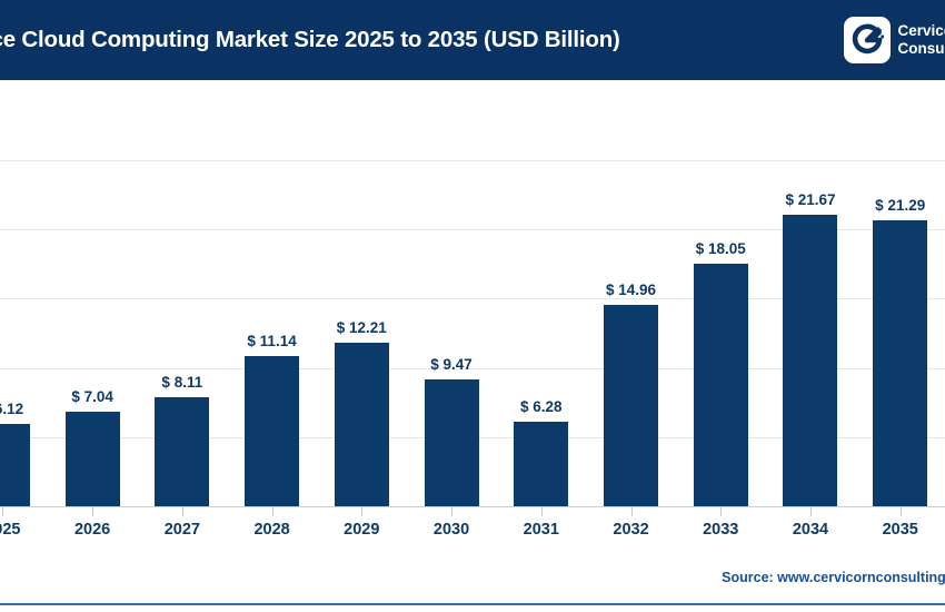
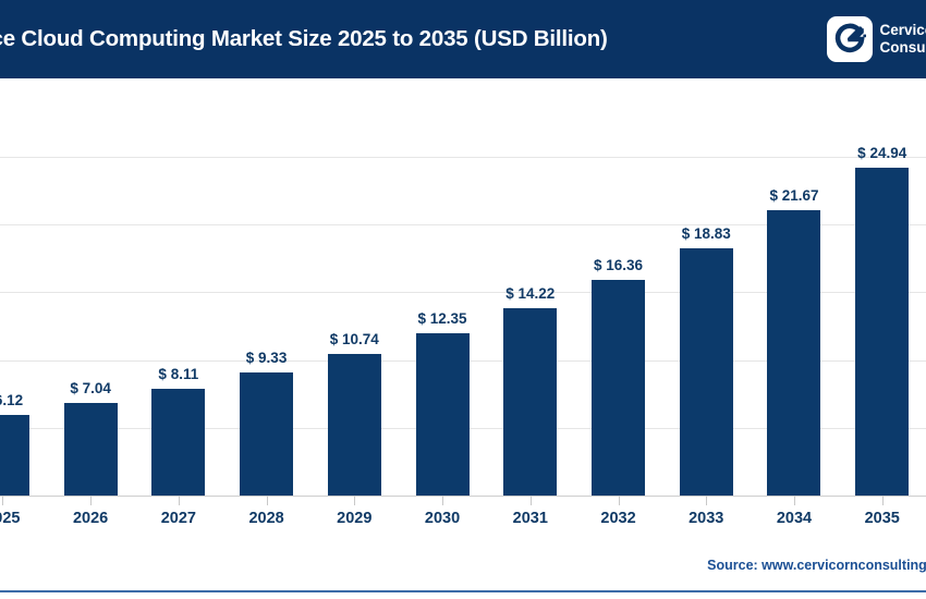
2028: 11.14 -> 9.33
2029: 12.21 -> 10.74
2030: 9.47 -> 12.35
2031: 6.28 -> 14.22
2032: 14.96 -> 16.36
2033: 18.05 -> 18.83
2035: 21.29 -> 24.94
